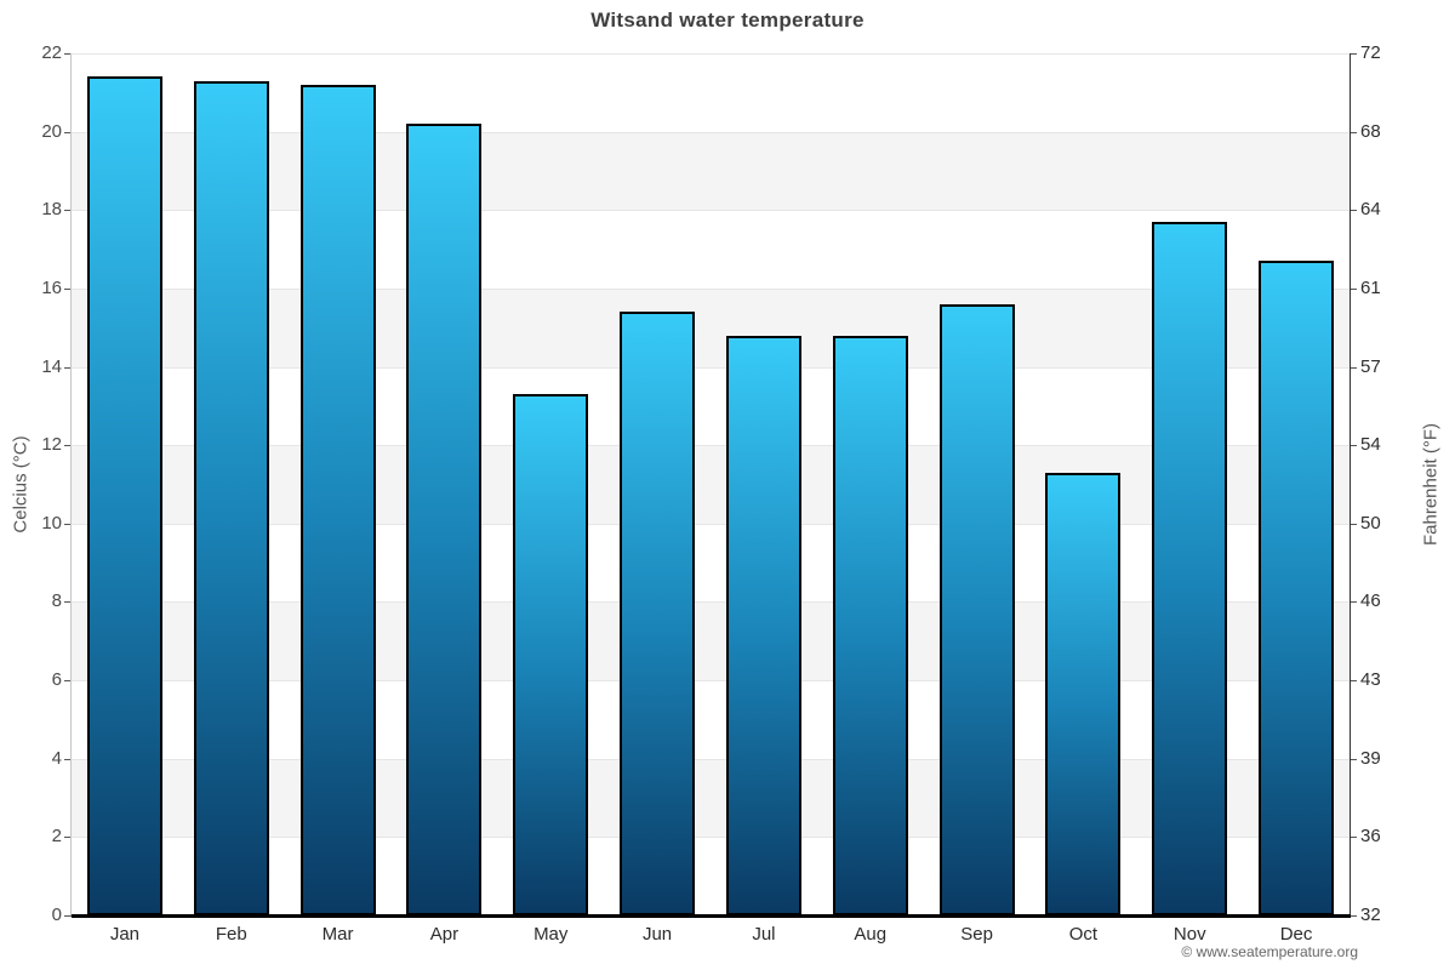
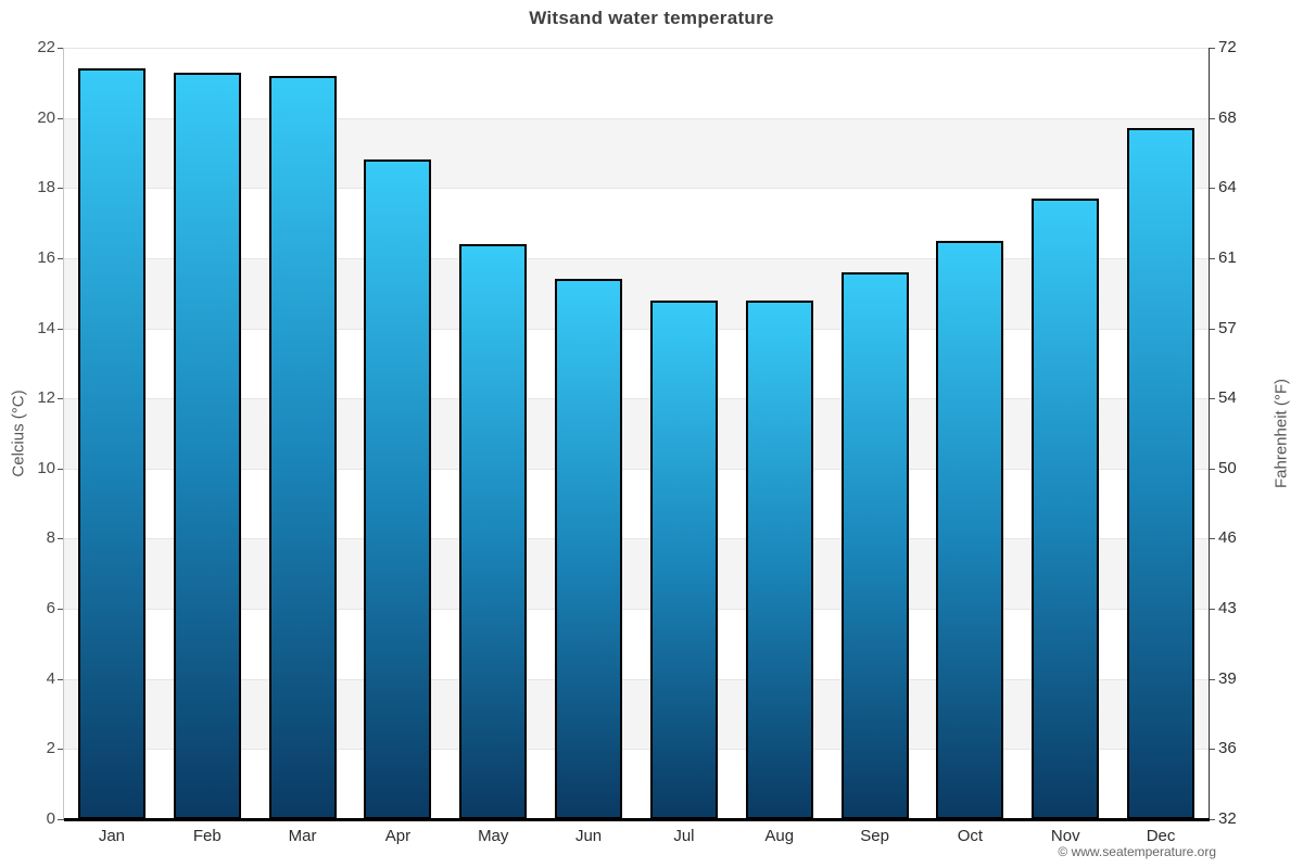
Apr: 20.2 -> 18.8
May: 13.3 -> 16.4
Oct: 11.3 -> 16.5
Dec: 16.7 -> 19.7
